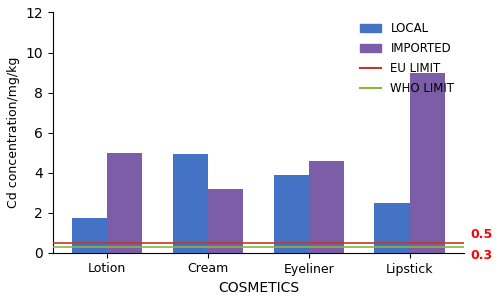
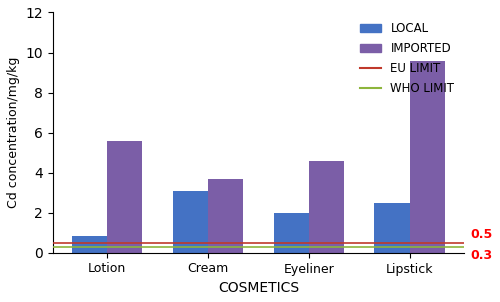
LOCAL/Lotion: 1.75 -> 0.85
IMPORTED/Lotion: 5.0 -> 5.6
LOCAL/Cream: 4.95 -> 3.10
IMPORTED/Cream: 3.2 -> 3.7
LOCAL/Eyeliner: 3.90 -> 2.00
IMPORTED/Lipstick: 9.0 -> 9.6
